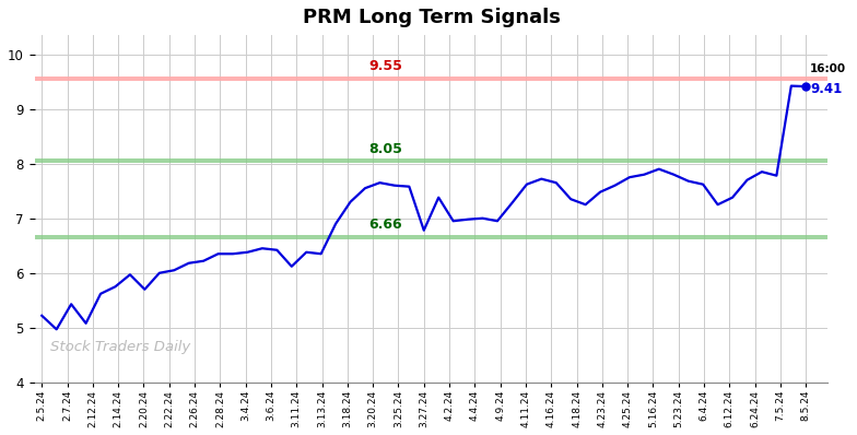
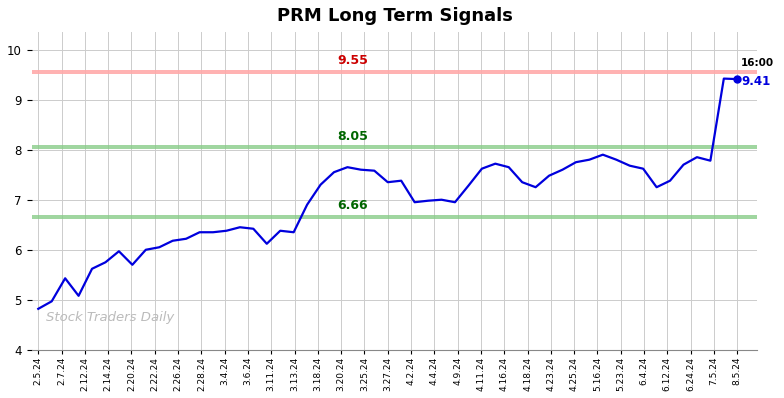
2.5.24: 5.22 -> 4.82
3.27.24: 6.78 -> 7.35
